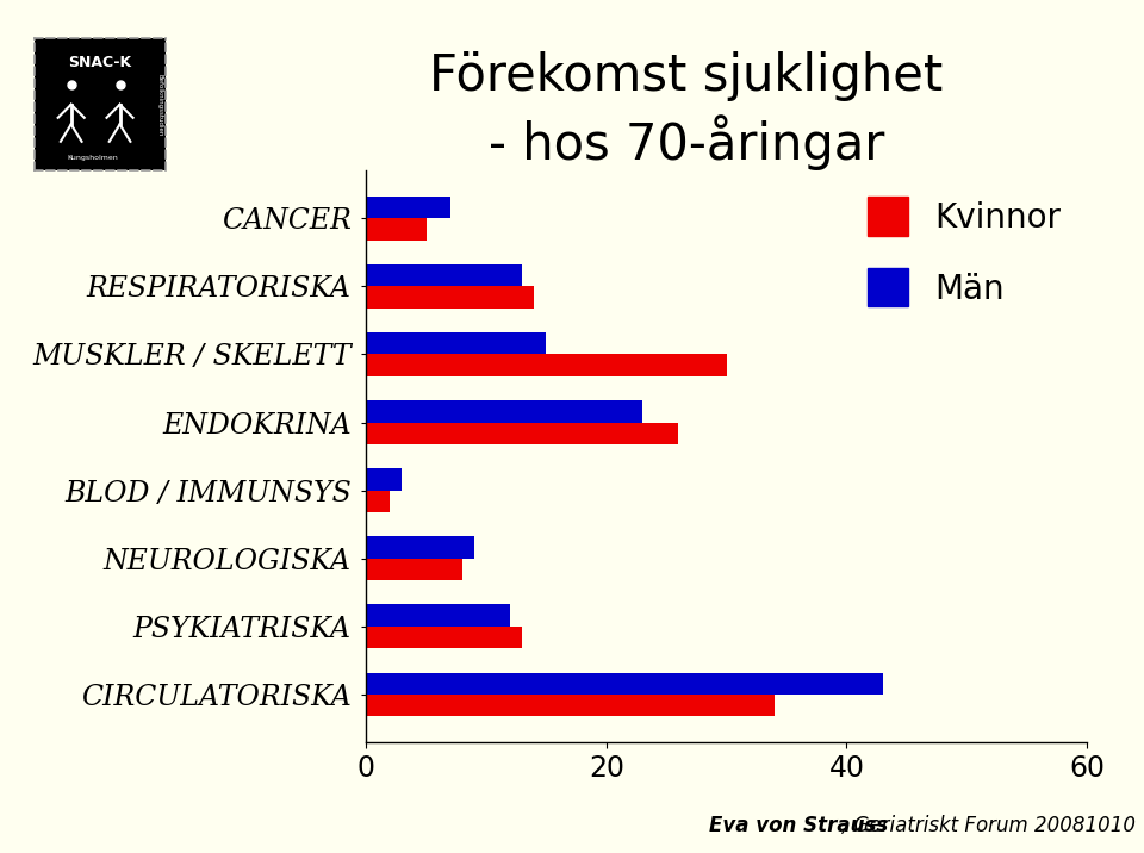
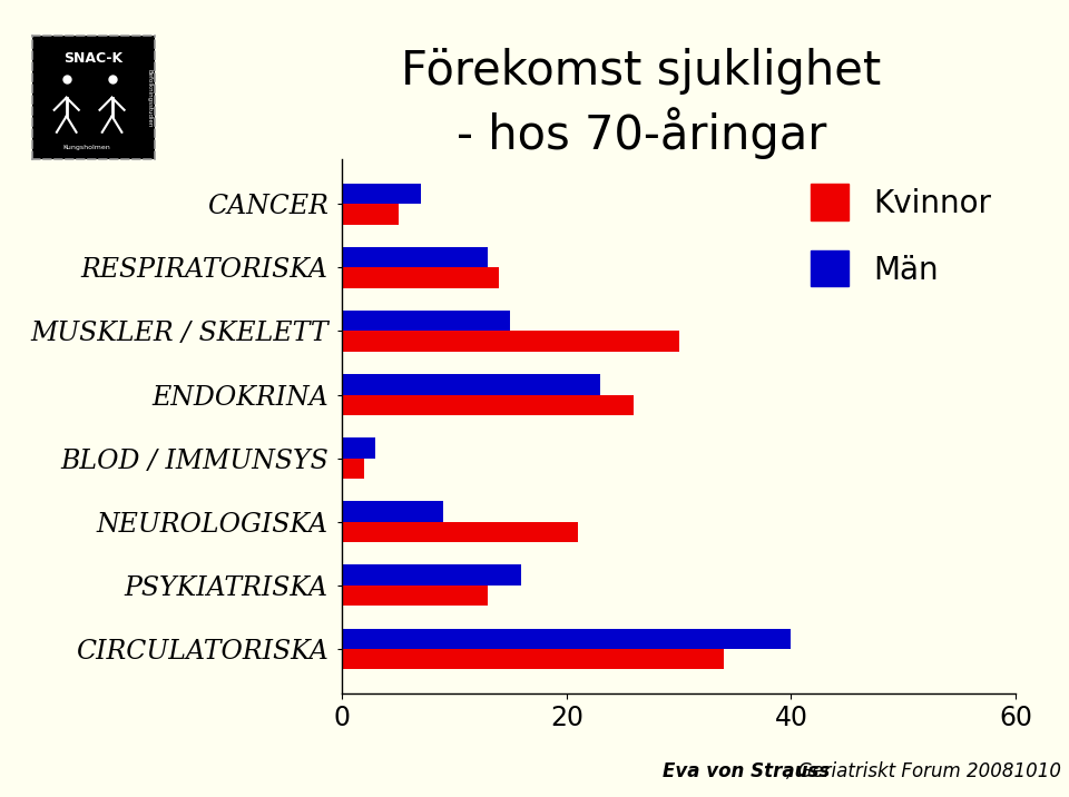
Kvinnor/NEUROLOGISKA: 8 -> 21
Män/PSYKIATRISKA: 12 -> 16
Män/CIRCULATORISKA: 43 -> 40
